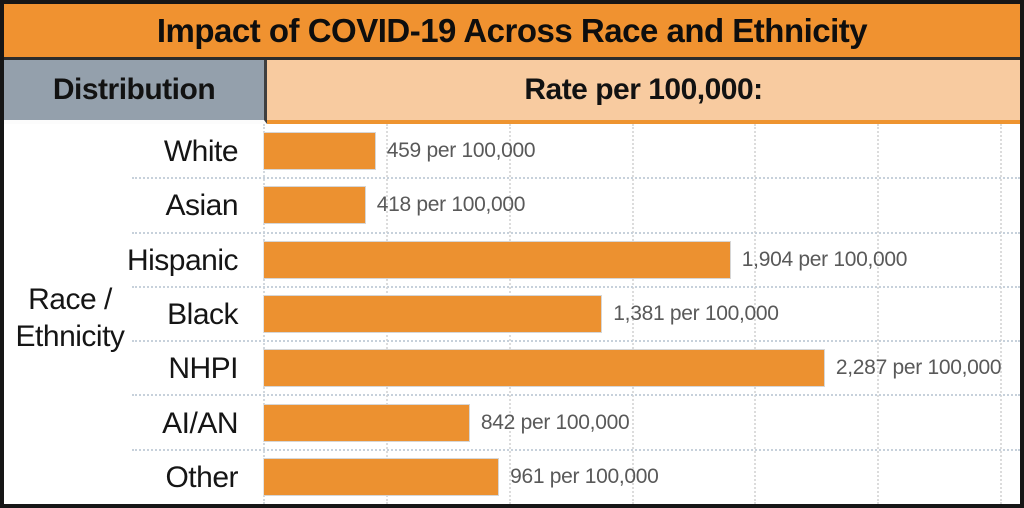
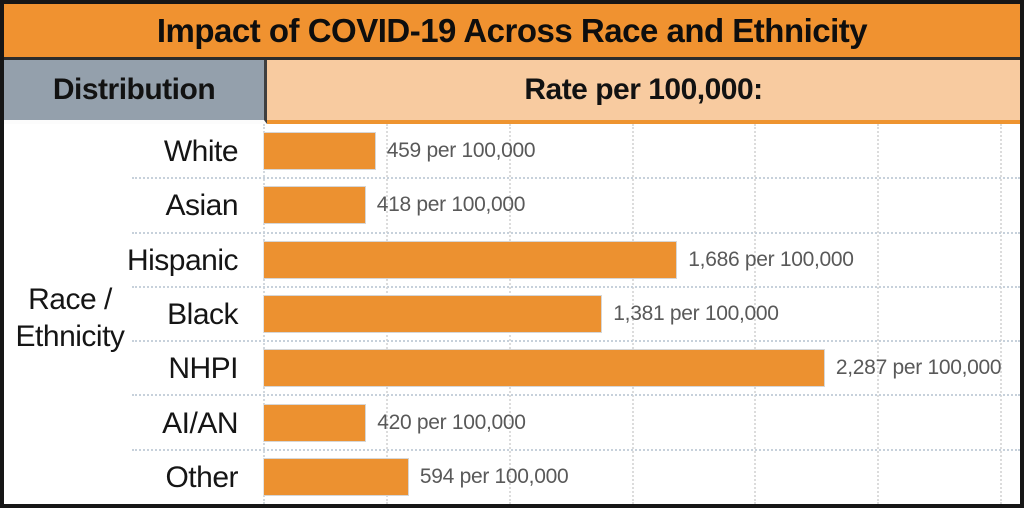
Hispanic: 1,904 -> 1,686
AI/AN: 842 -> 420
Other: 961 -> 594
